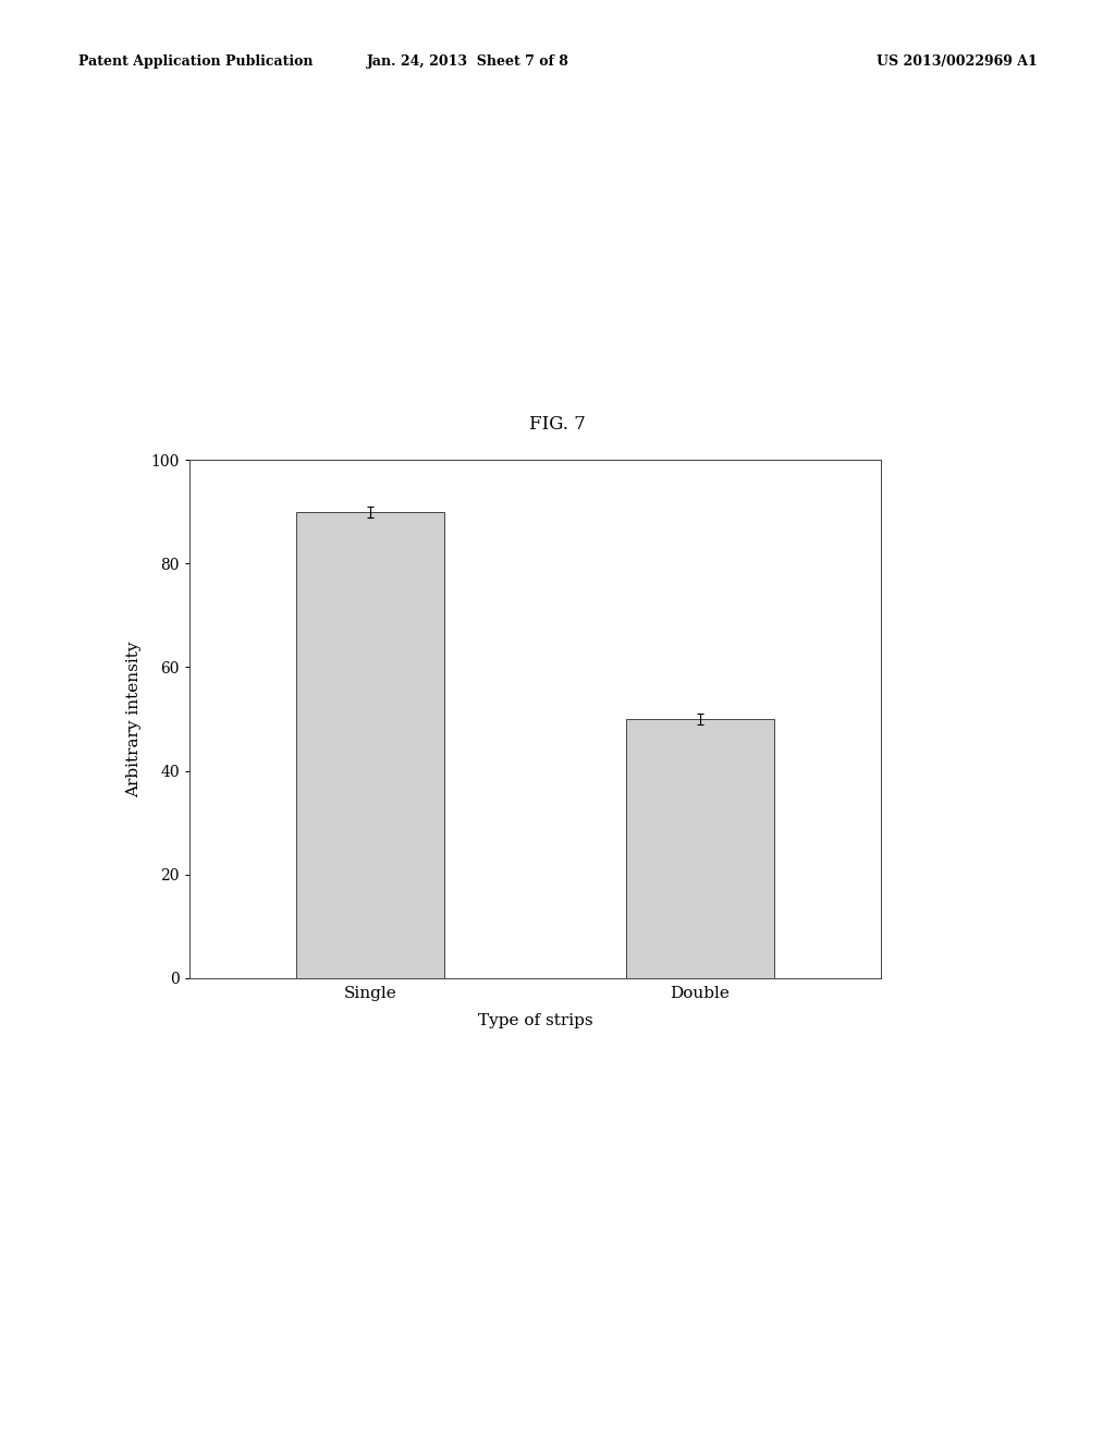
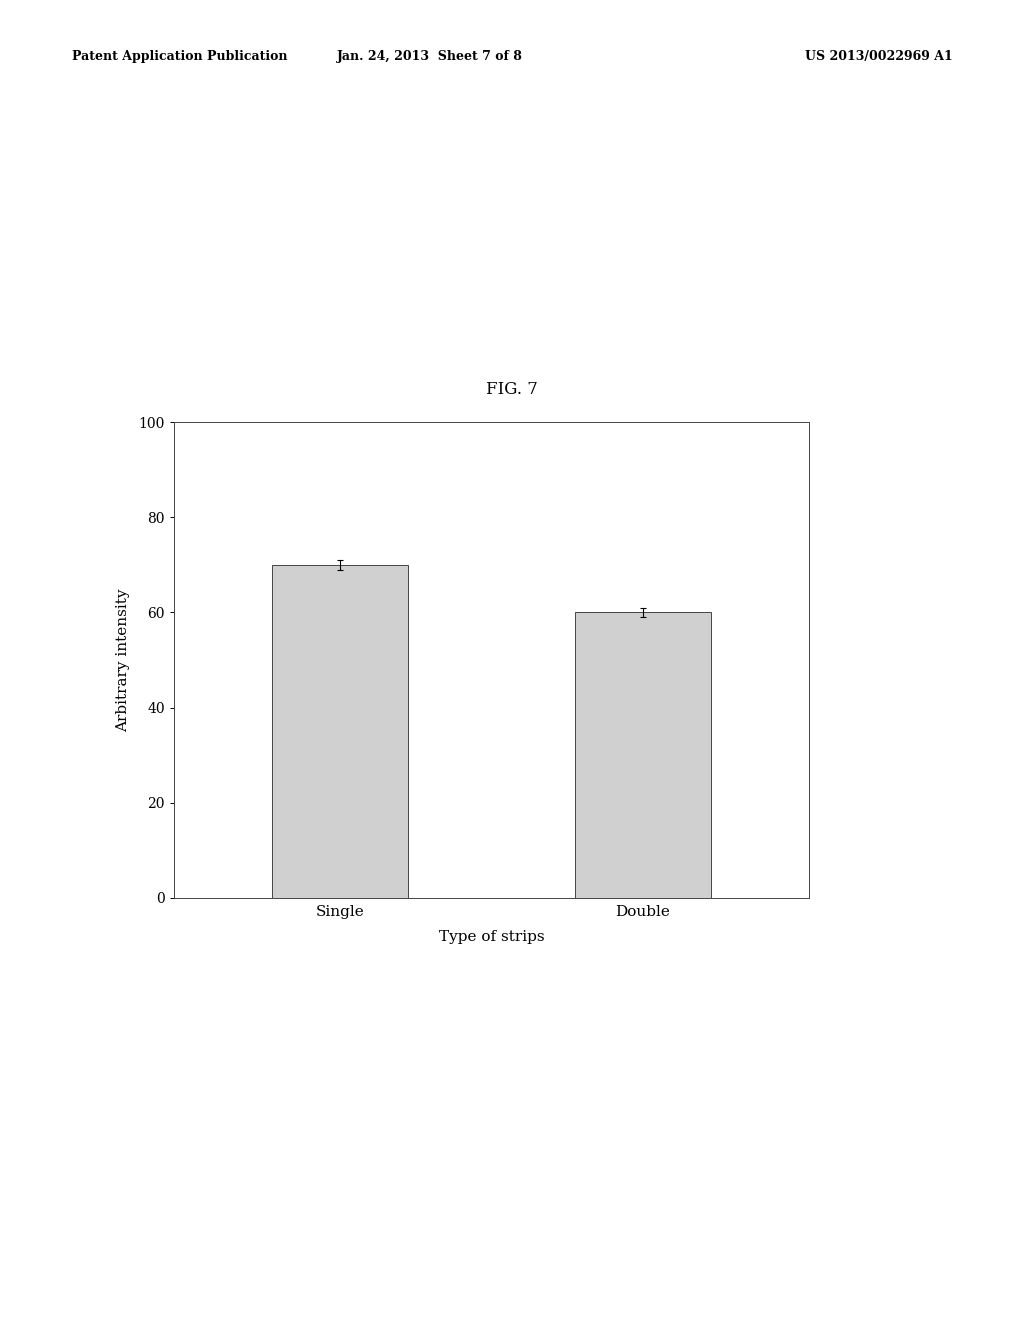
Single: 90 -> 70
Double: 50 -> 60
